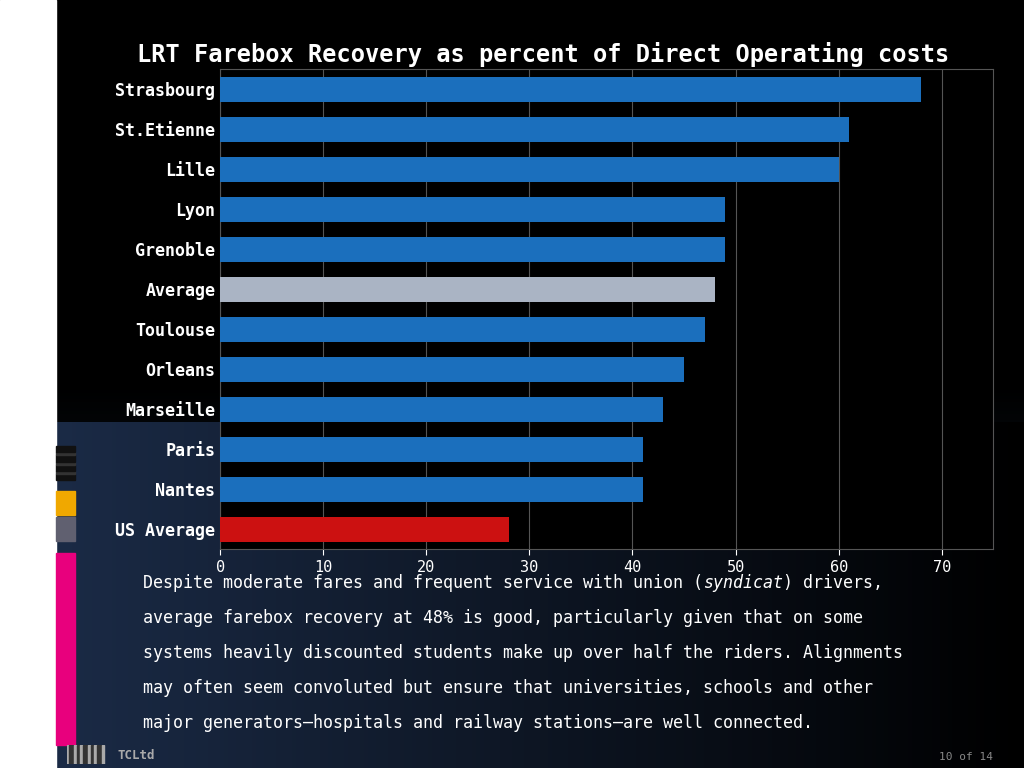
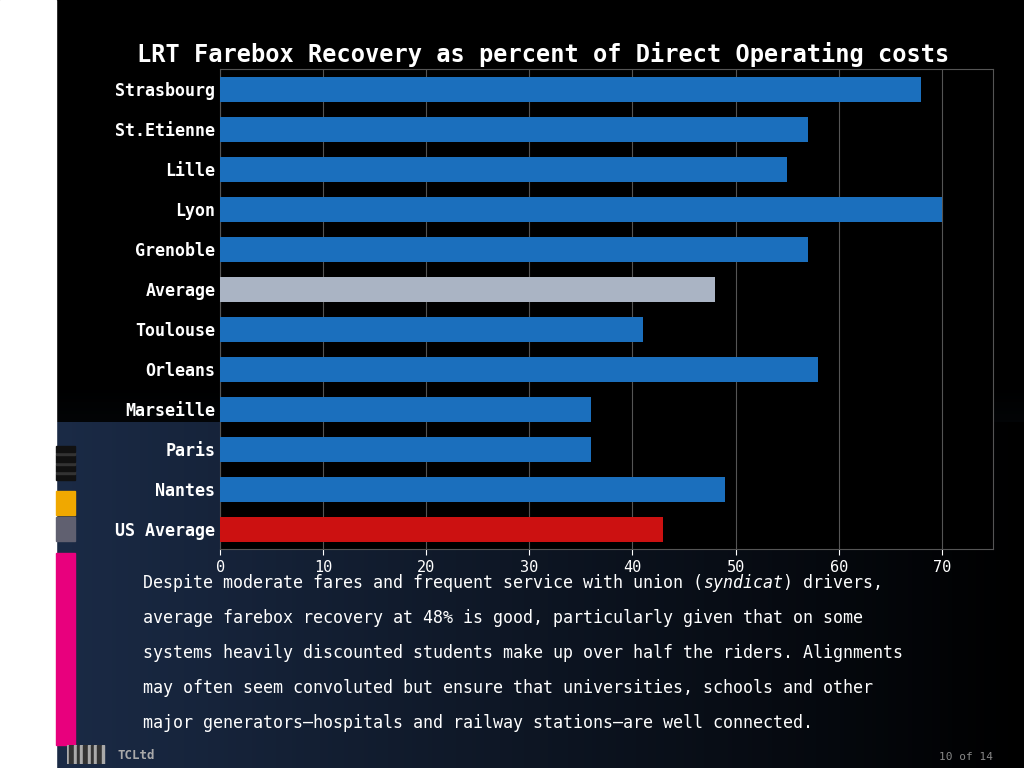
St.Etienne: 61 -> 57
Lille: 60 -> 55
Lyon: 49 -> 70
Grenoble: 49 -> 57
Toulouse: 47 -> 41
Orleans: 45 -> 58
Marseille: 43 -> 36
Paris: 41 -> 36
Nantes: 41 -> 49
US Average: 28 -> 43
